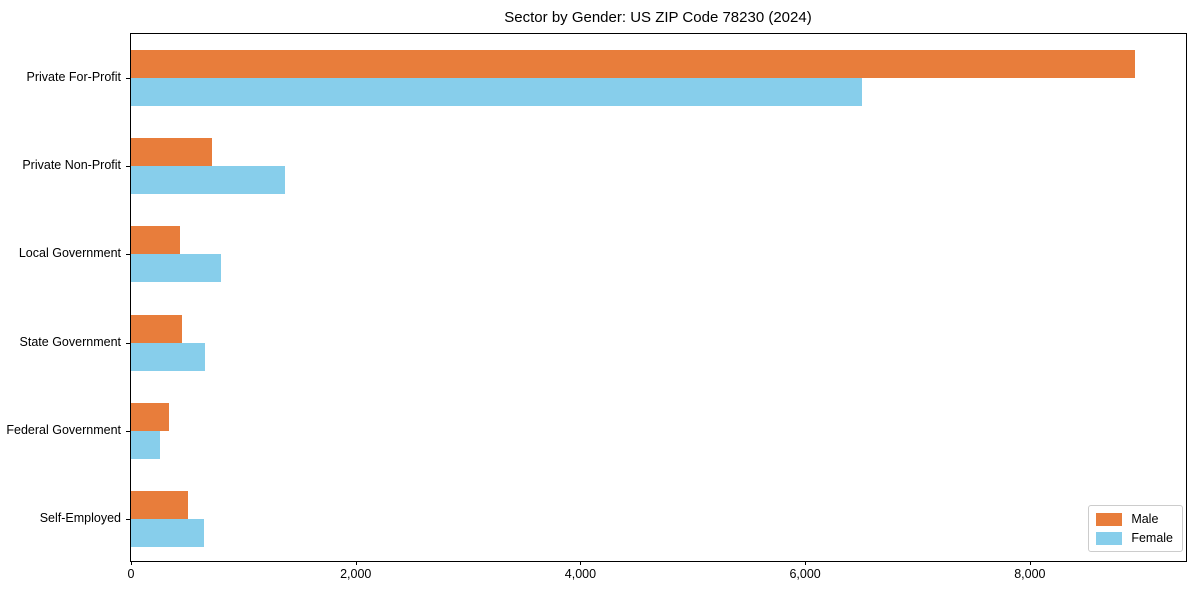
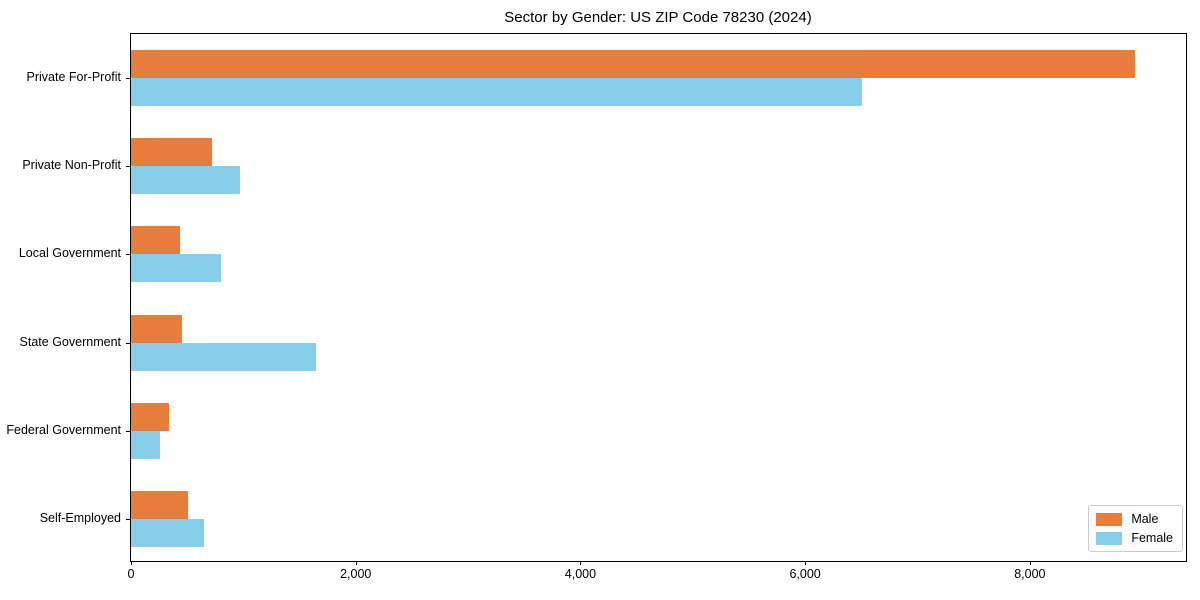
Female/Private Non-Profit: 1370 -> 970
Female/State Government: 660 -> 1650
